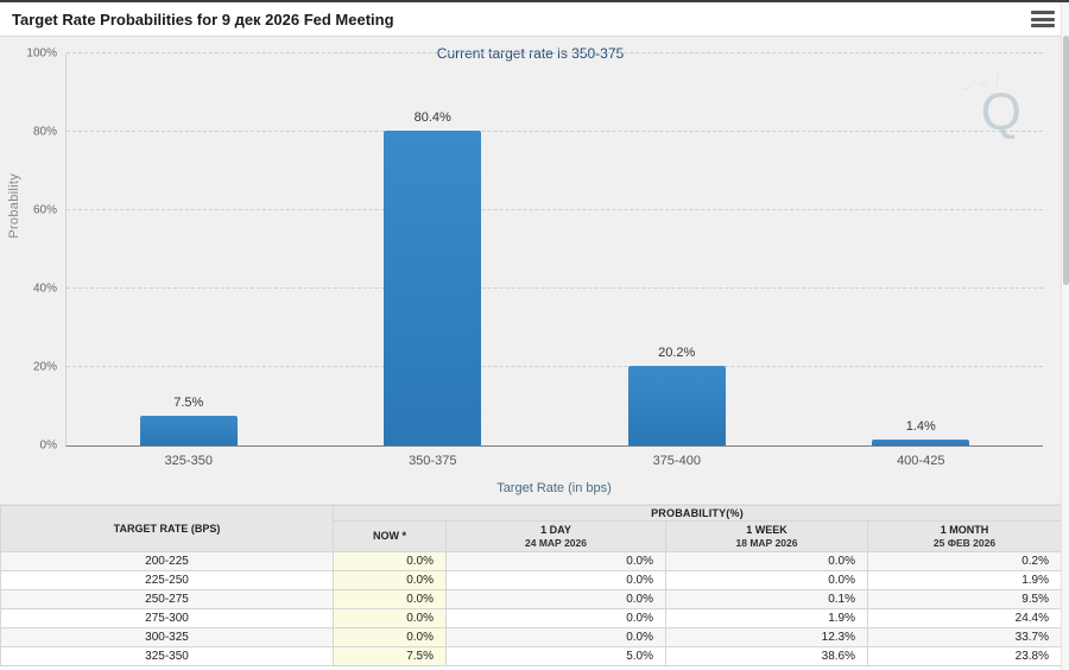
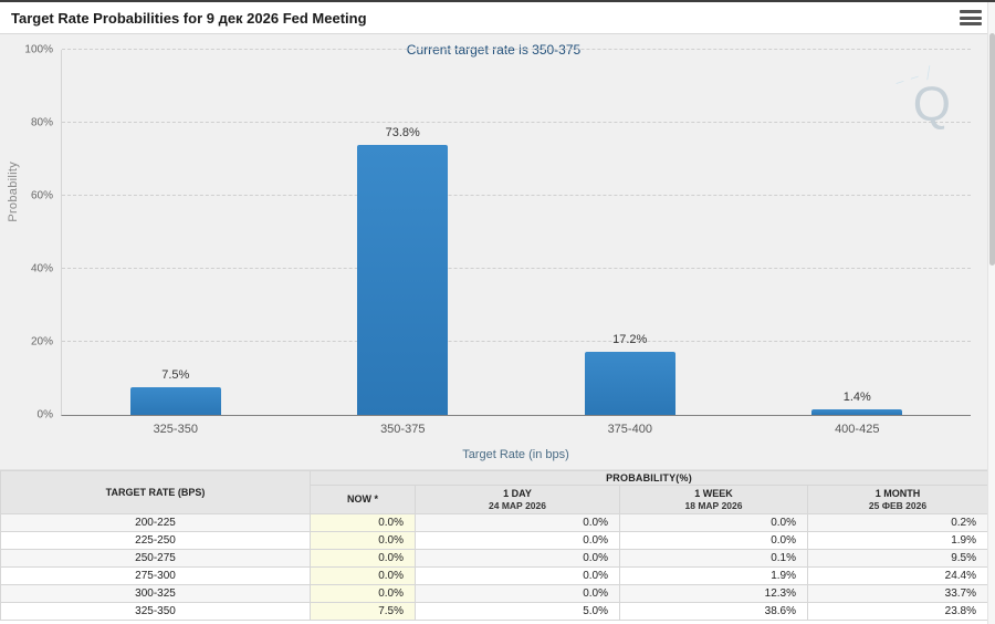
350-375: 80.4% -> 73.8%
375-400: 20.2% -> 17.2%
